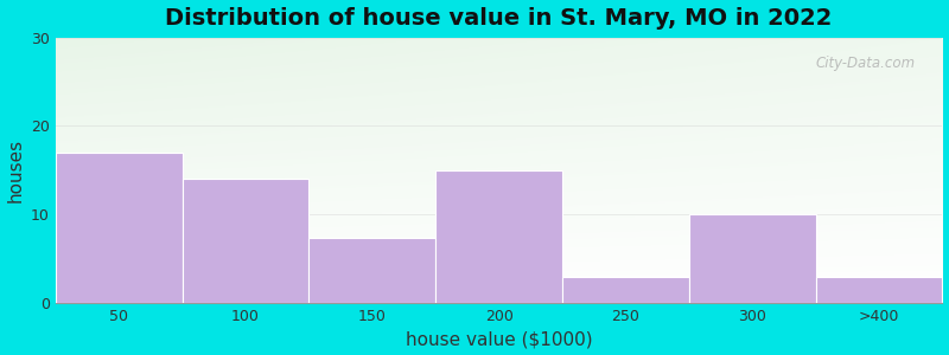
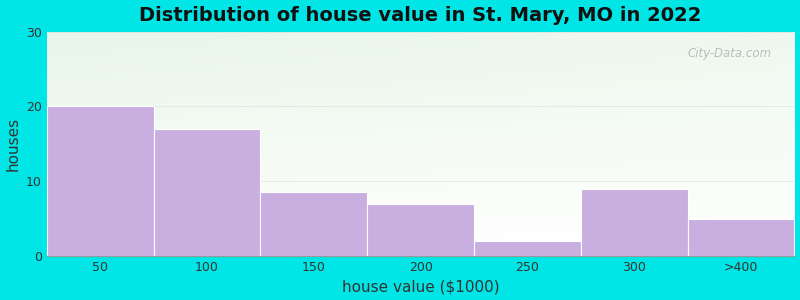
50: 17.0 -> 20.0
100: 14.0 -> 17.0
150: 7.4 -> 8.5
200: 15.0 -> 7.0
250: 3.0 -> 2.0
300: 10.0 -> 9.0
>400: 3.0 -> 5.0
